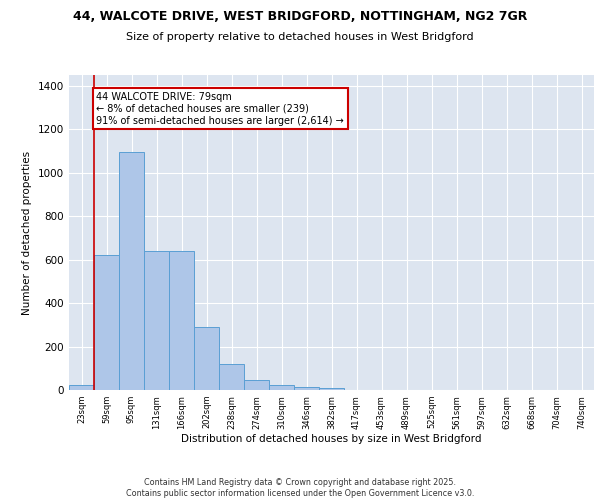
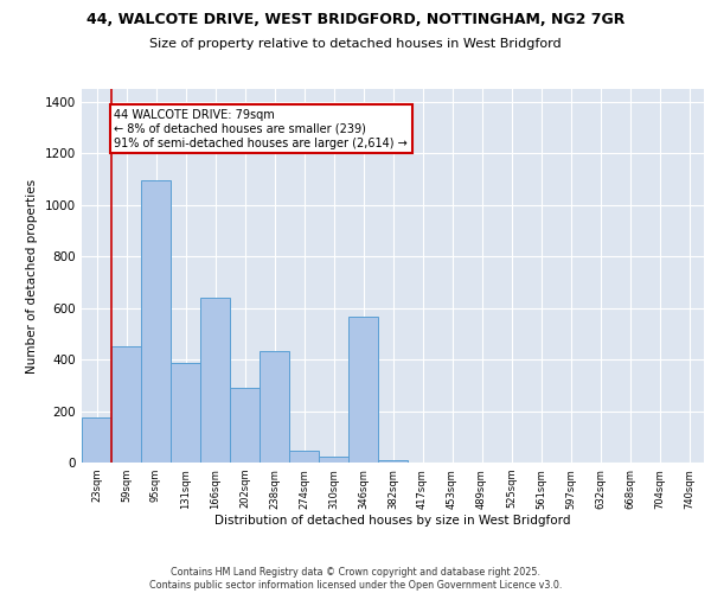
23sqm: 25 -> 175
59sqm: 620 -> 450
131sqm: 640 -> 385
238sqm: 120 -> 435
346sqm: 14 -> 565
